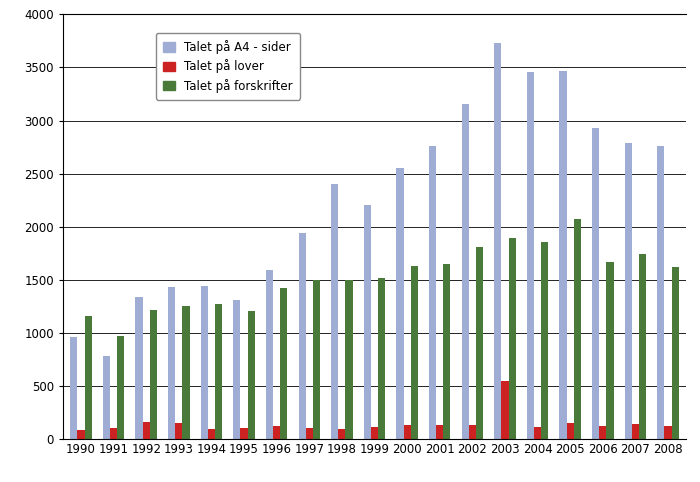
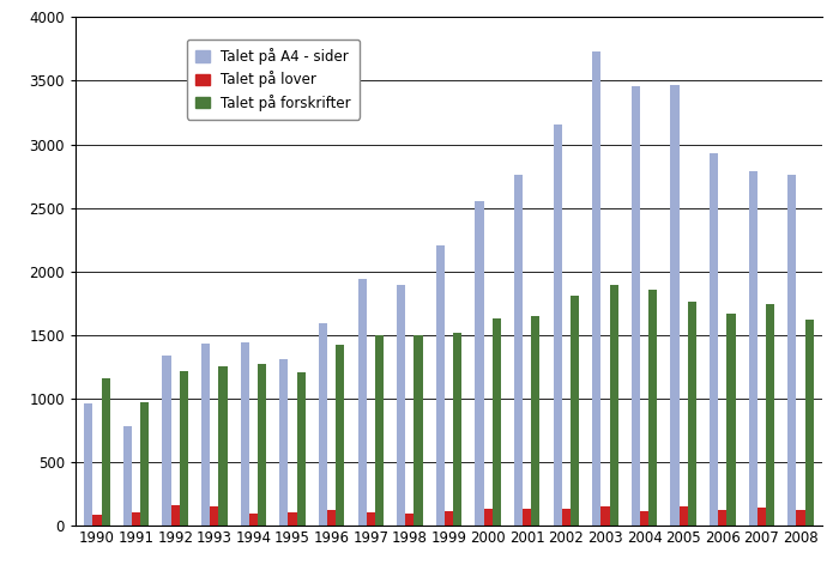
Talet på A4 - sider/1998: 2400 -> 1890
Talet på lover/2003: 540 -> 150
Talet på forskrifter/2005: 2070 -> 1760
